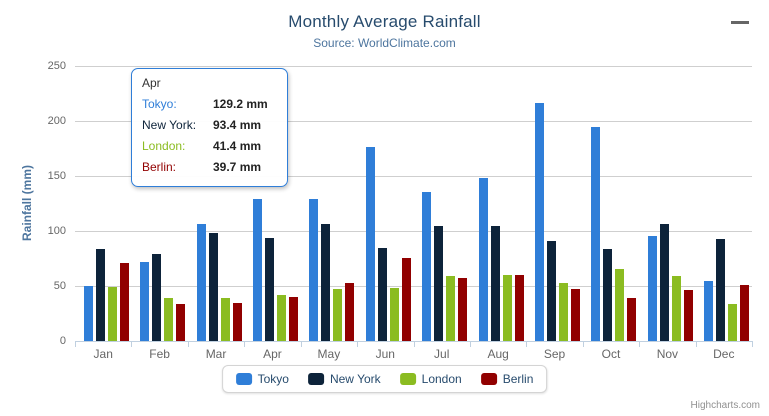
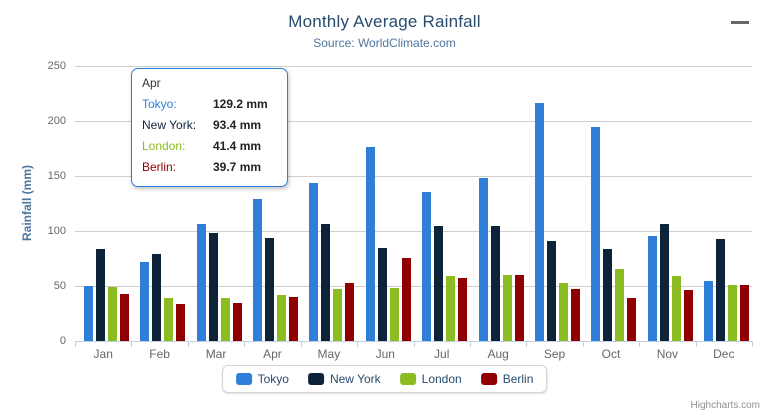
Berlin/Jan: 71 -> 42
Tokyo/May: 129 -> 144
London/Dec: 34 -> 51
